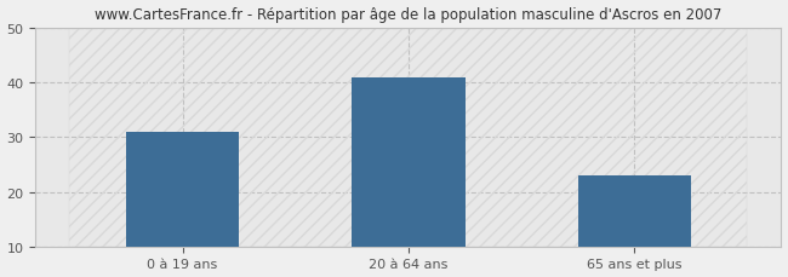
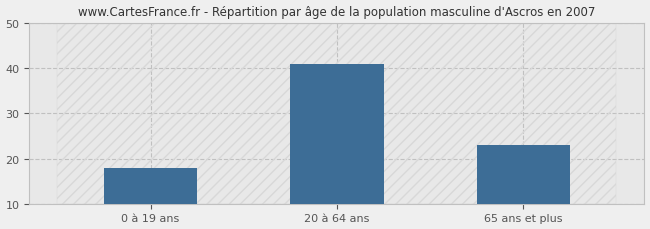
0 à 19 ans: 31 -> 18
